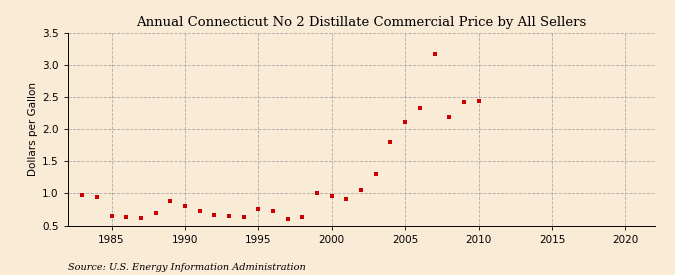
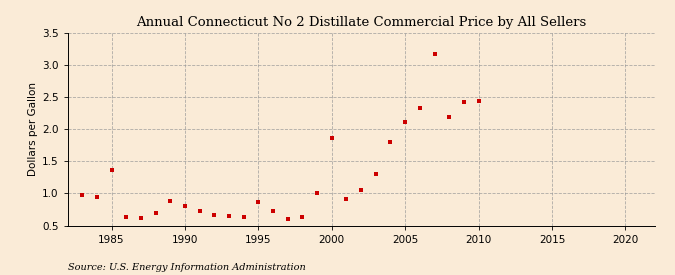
1985: 0.65 -> 1.36
1995: 0.75 -> 0.86
2000: 0.96 -> 1.86
